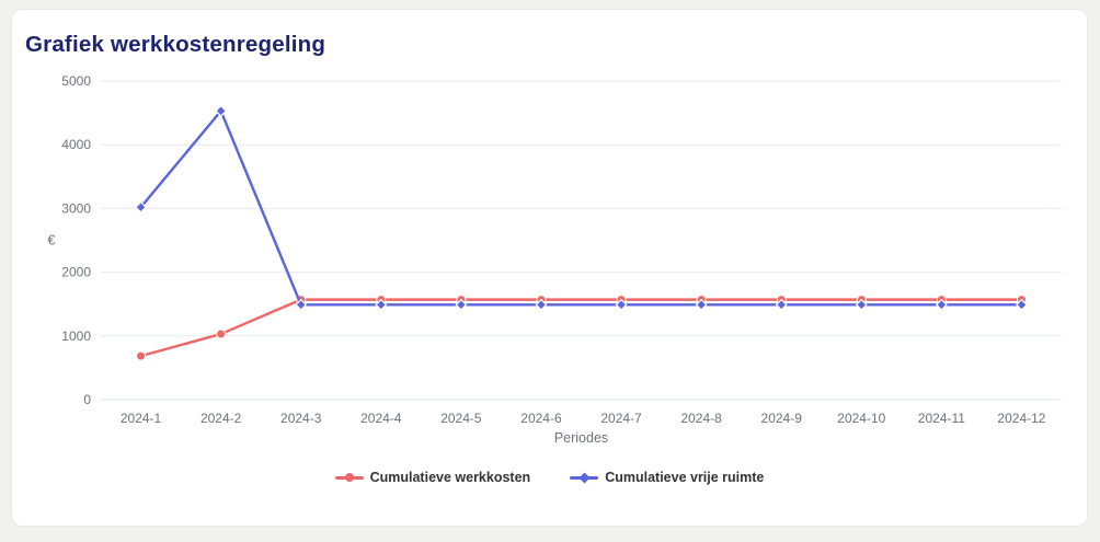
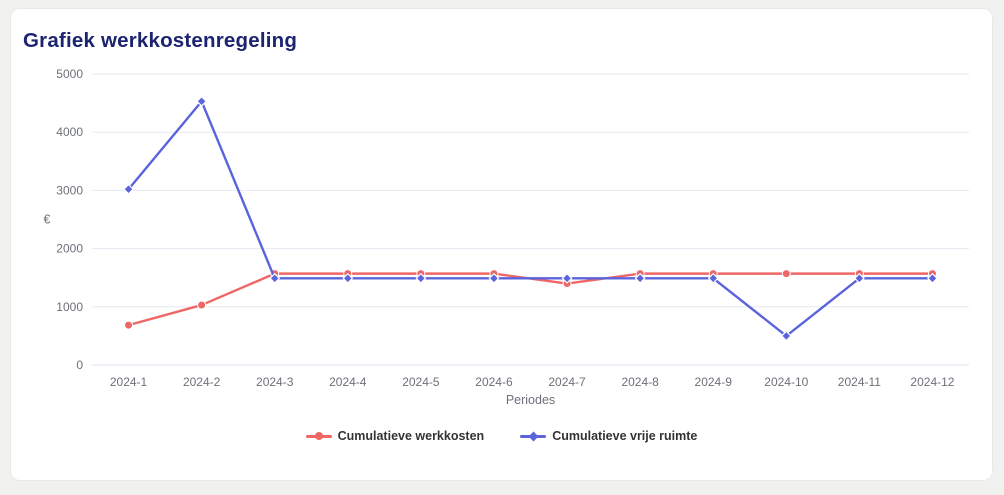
Cumulatieve werkkosten/2024-7: 1600 -> 1400
Cumulatieve vrije ruimte/2024-10: 1500 -> 500
